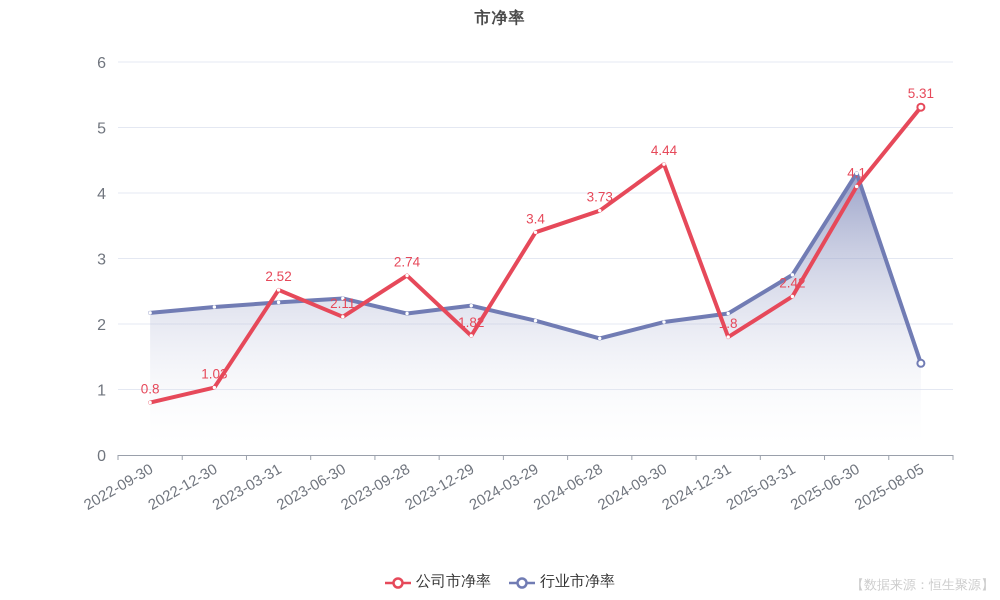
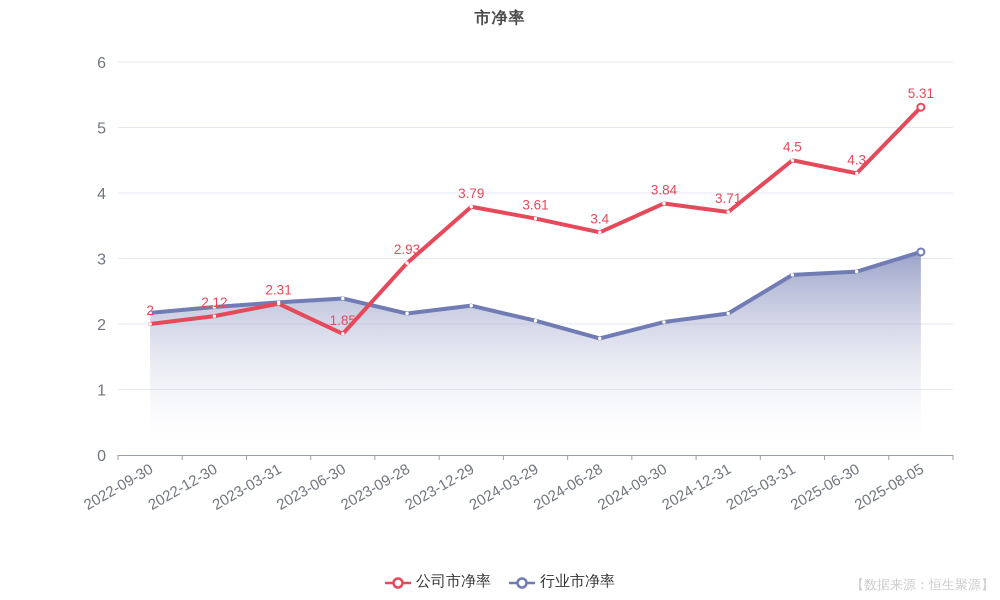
公司市净率/2022-09-30: 0.8 -> 2
公司市净率/2022-12-30: 1.03 -> 2.12
公司市净率/2023-03-31: 2.52 -> 2.31
公司市净率/2023-06-30: 2.11 -> 1.85
公司市净率/2023-09-28: 2.74 -> 2.93
公司市净率/2023-12-29: 1.82 -> 3.79
公司市净率/2024-03-29: 3.4 -> 3.61
公司市净率/2024-06-28: 3.73 -> 3.4
公司市净率/2024-09-30: 4.44 -> 3.84
公司市净率/2024-12-31: 1.8 -> 3.71
公司市净率/2025-03-31: 2.42 -> 4.5
行业市净率/2025-06-30: 4.3 -> 2.8
公司市净率/2025-06-30: 4.1 -> 4.3
行业市净率/2025-08-05: 1.4 -> 3.1
